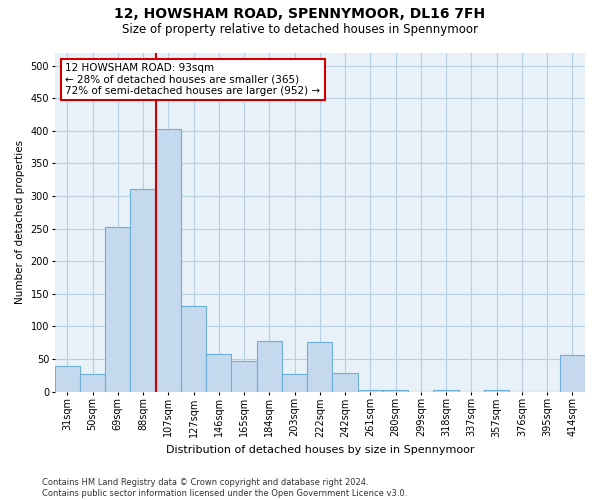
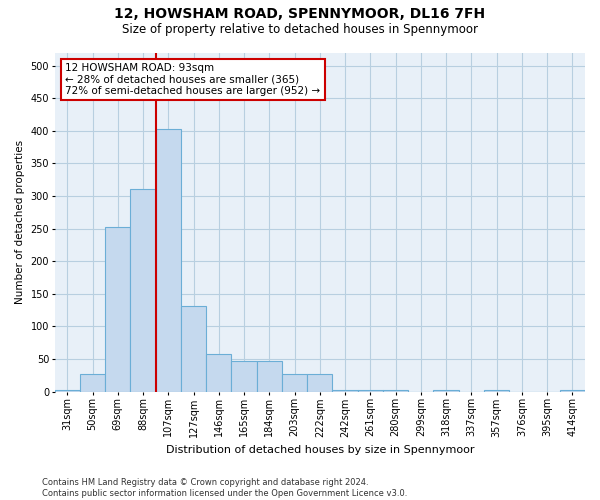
31sqm: 40 -> 2
184sqm: 78 -> 47
222sqm: 76 -> 27
242sqm: 28 -> 3
414sqm: 56 -> 2
